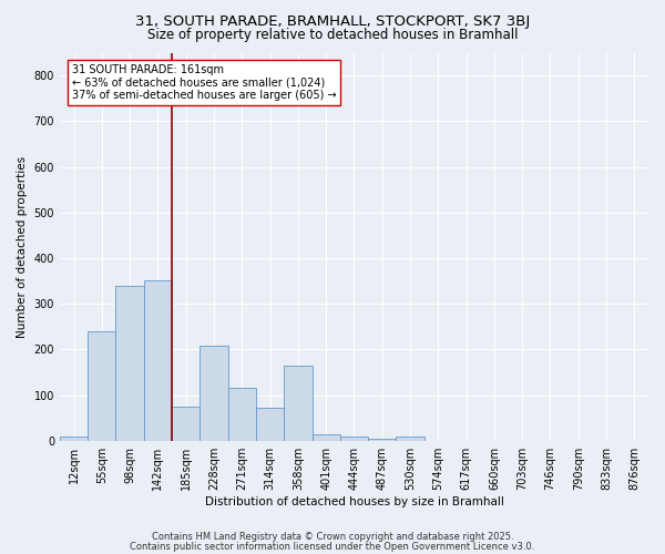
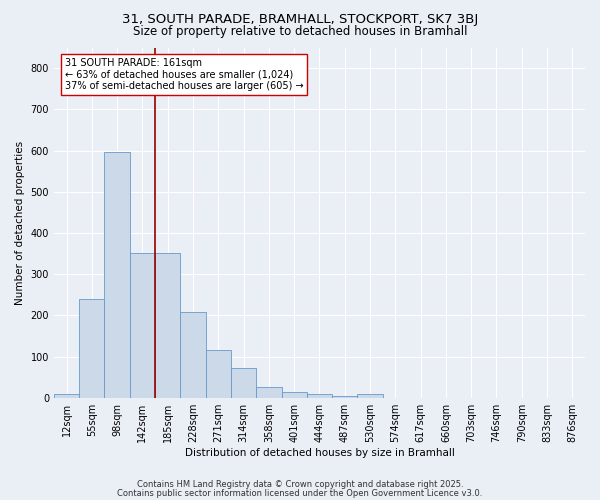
98sqm: 340 -> 597
185sqm: 75 -> 352
358sqm: 165 -> 27
